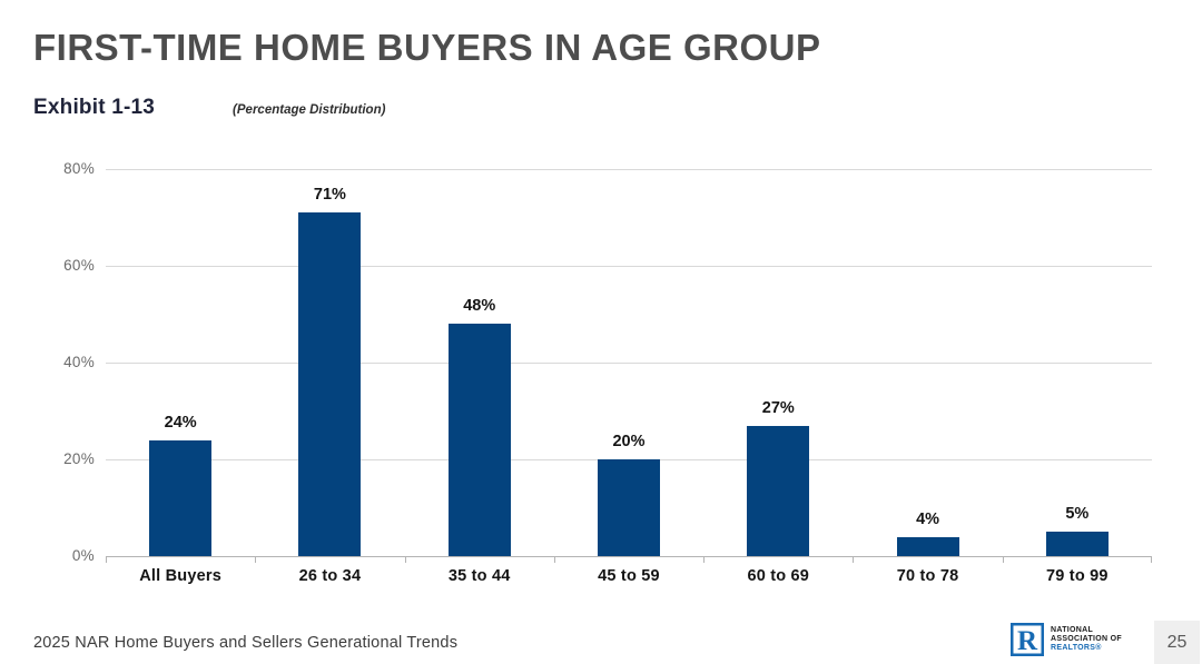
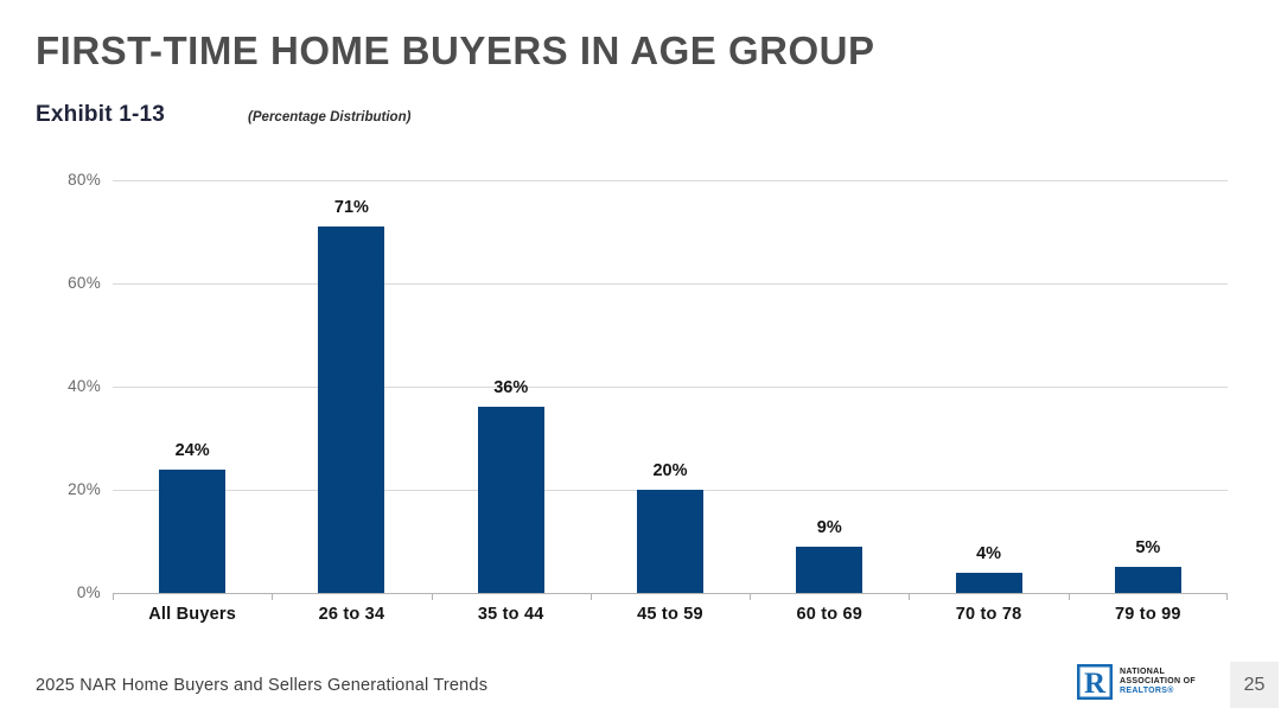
35 to 44: 48% -> 36%
60 to 69: 27% -> 9%
